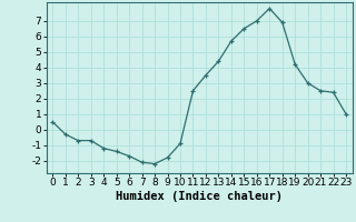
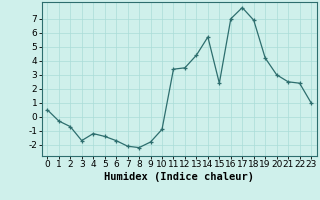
3: -0.7 -> -1.7
11: 2.5 -> 3.4
15: 6.5 -> 2.4
